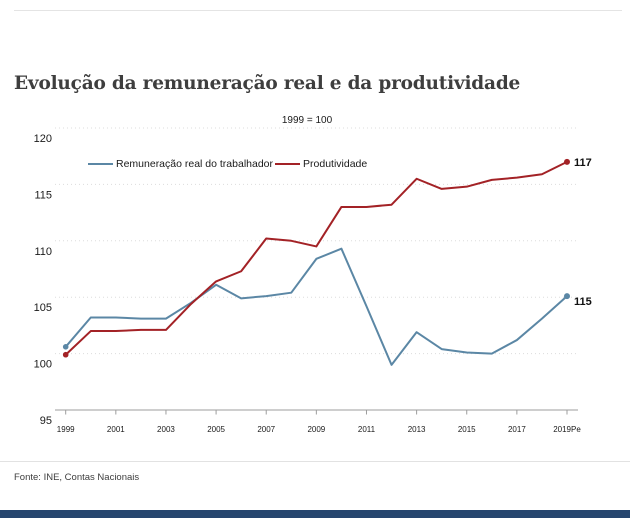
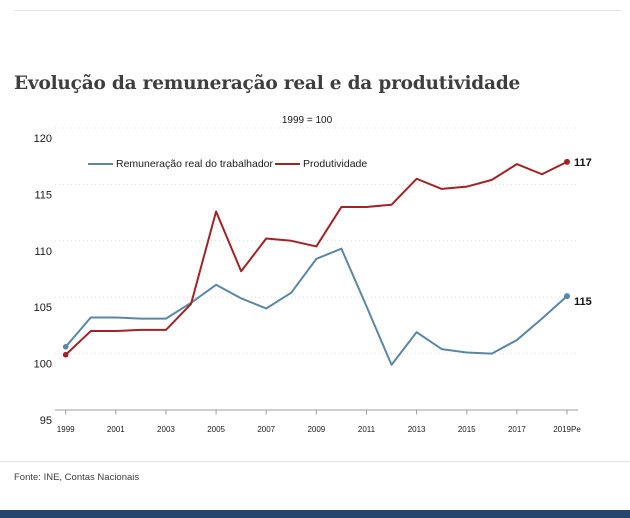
Produtividade/2005: 106.4 -> 112.6
Remuneração real do trabalhador/2007: 105.1 -> 104.0
Produtividade/2017: 115.6 -> 116.8
